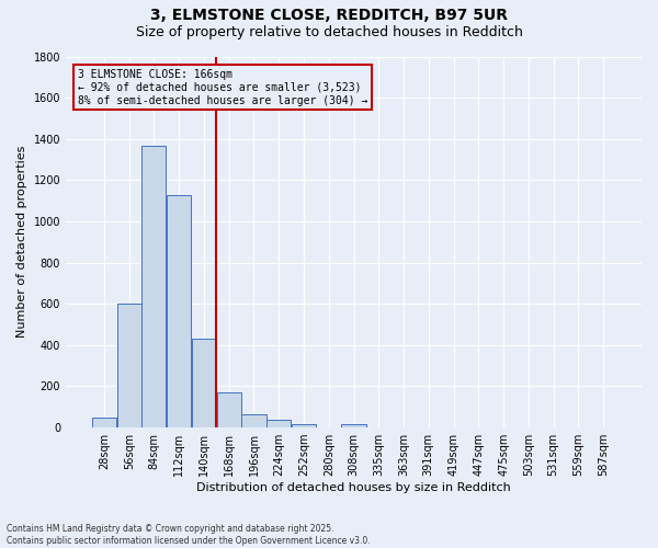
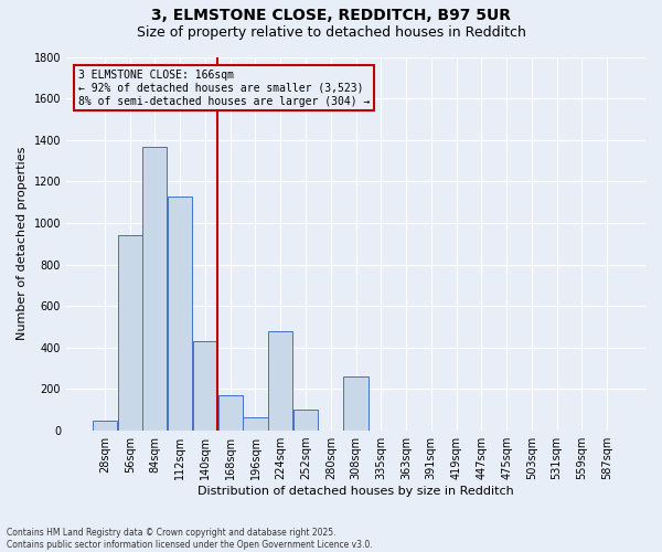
56sqm: 600 -> 940
224sqm: 40 -> 480
252sqm: 20 -> 100
308sqm: 20 -> 260
